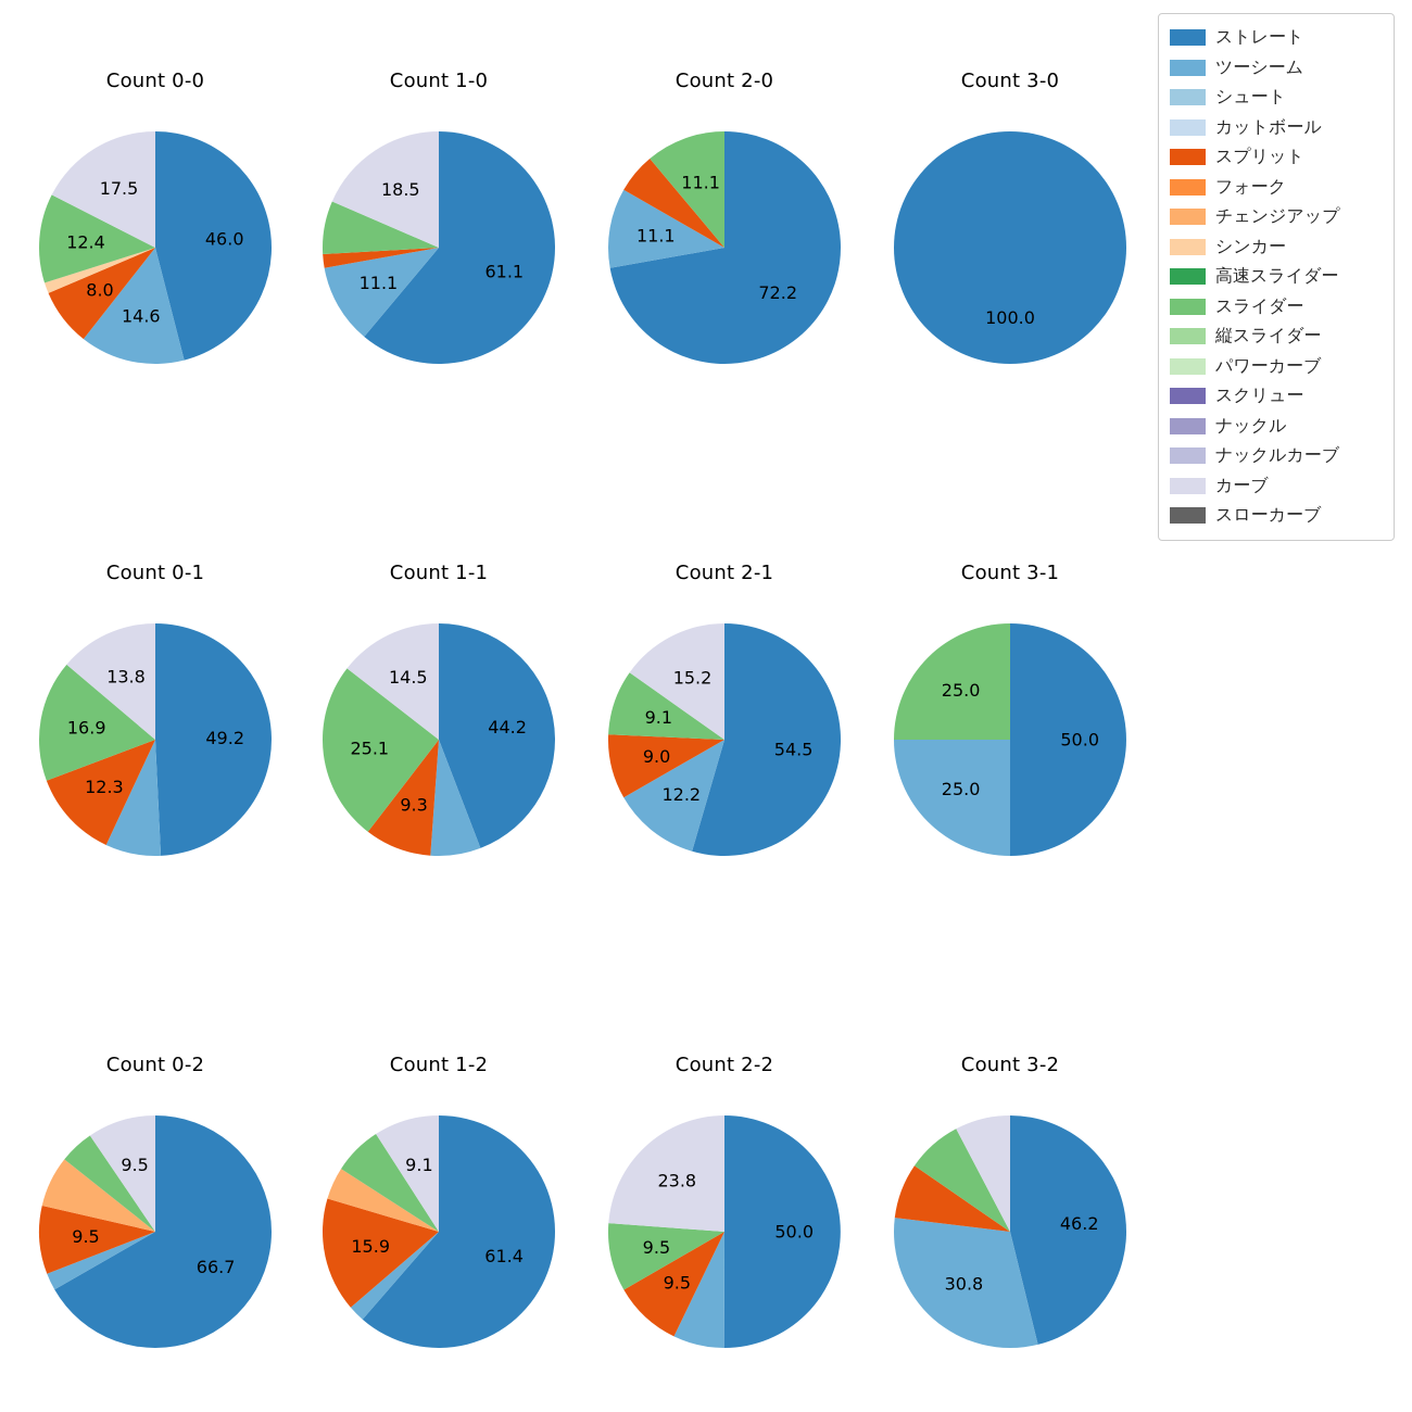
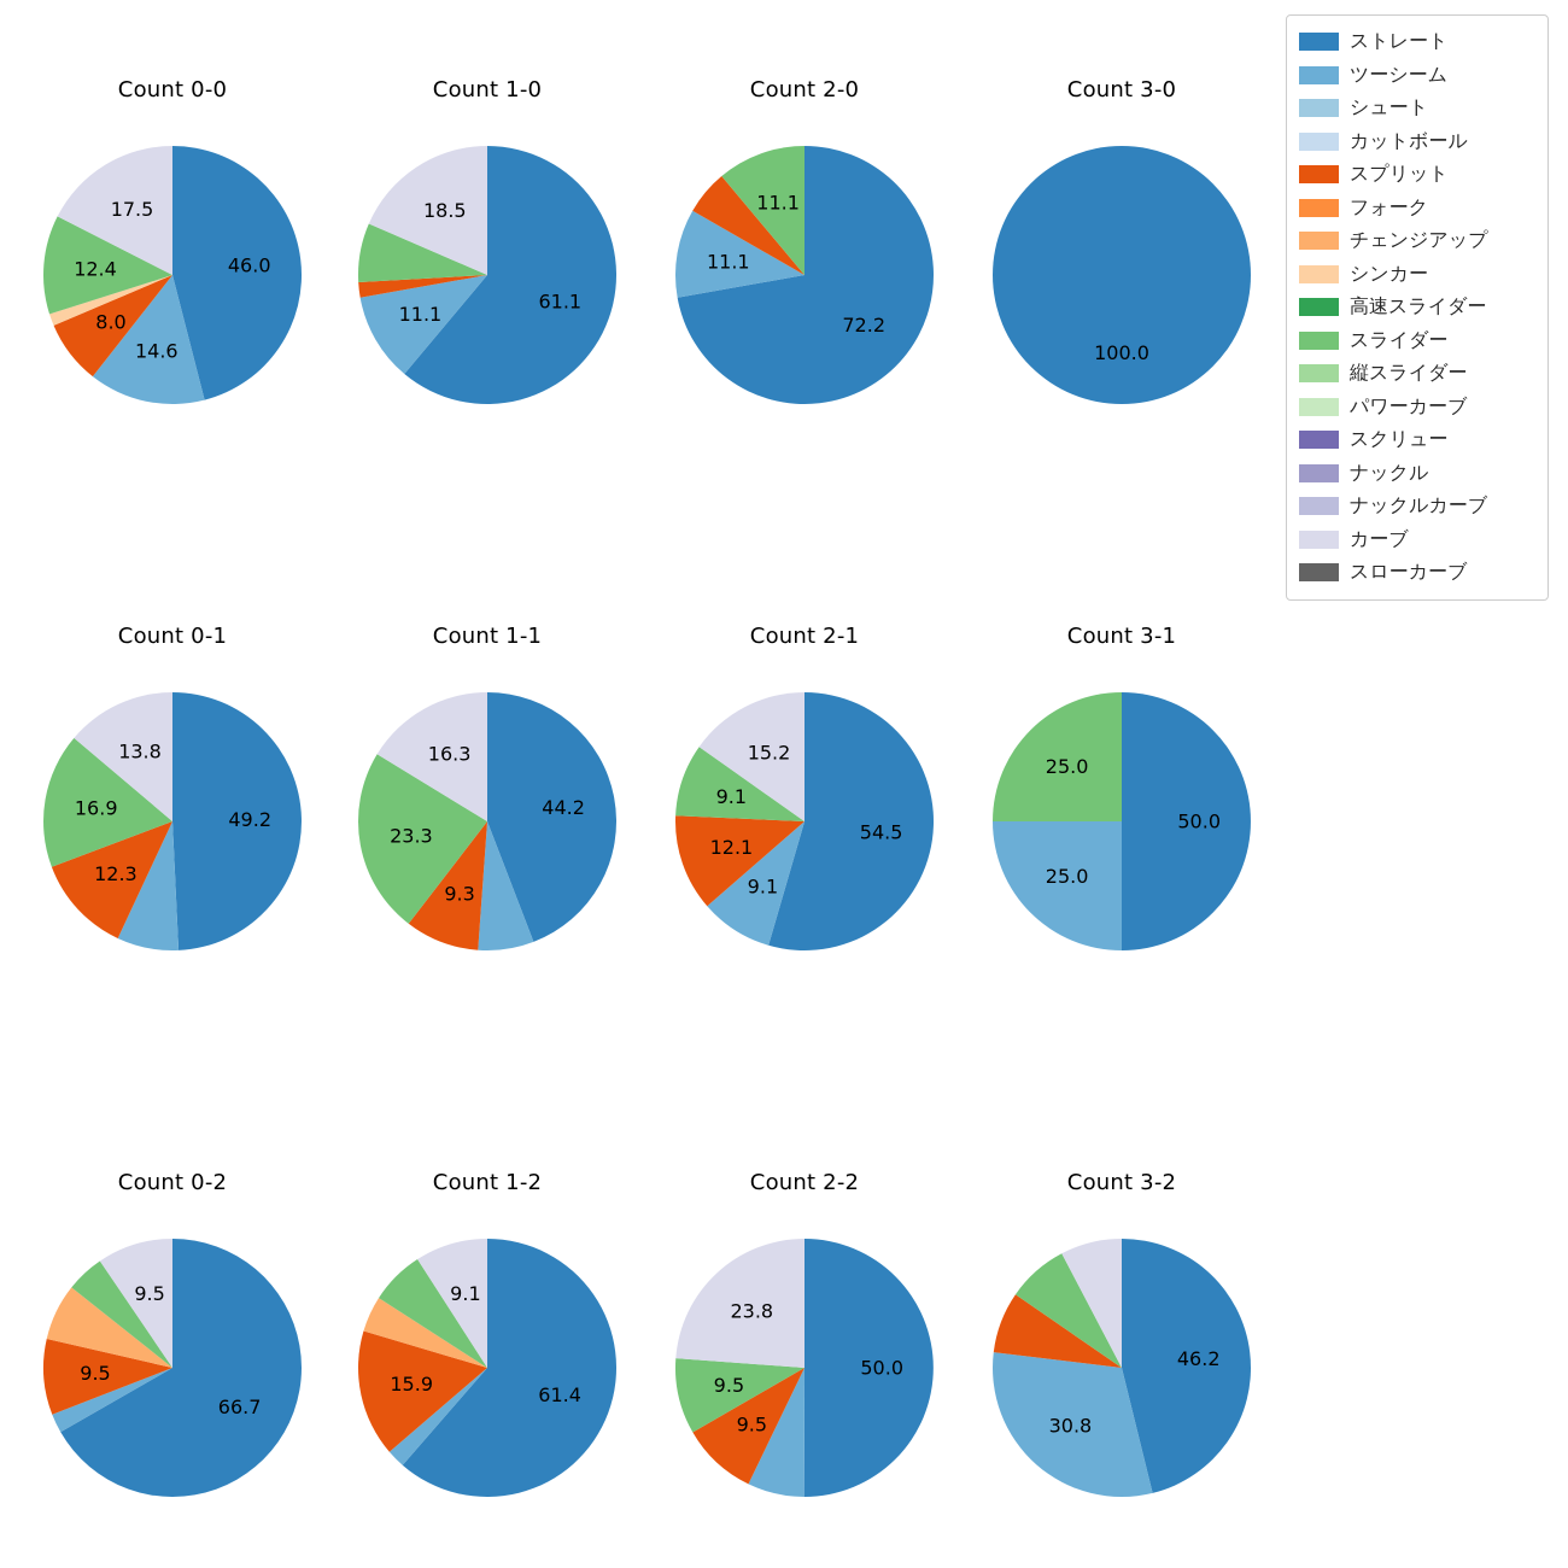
Count 1-1/スライダー: 25.1 -> 23.3
Count 1-1/カーブ: 14.5 -> 16.3
Count 2-1/ツーシーム: 12.2 -> 9.1
Count 2-1/スプリット: 9.0 -> 12.1
